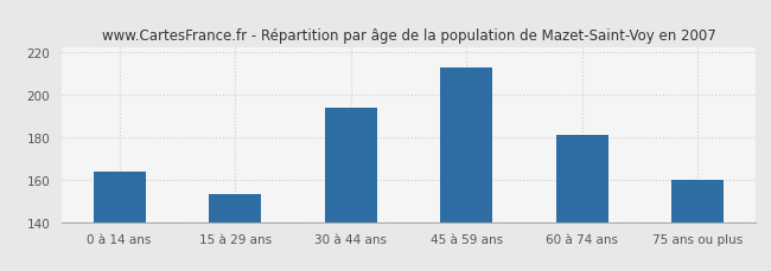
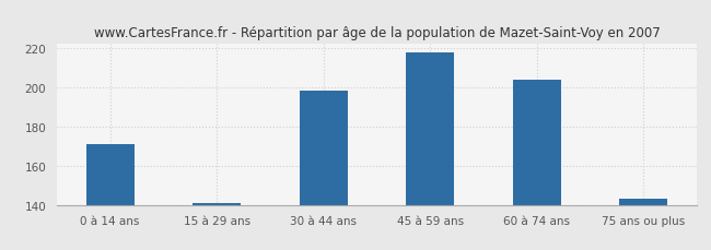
0 à 14 ans: 164 -> 171
15 à 29 ans: 153 -> 141
30 à 44 ans: 194 -> 198
45 à 59 ans: 213 -> 218
60 à 74 ans: 181 -> 204
75 ans ou plus: 160 -> 143
